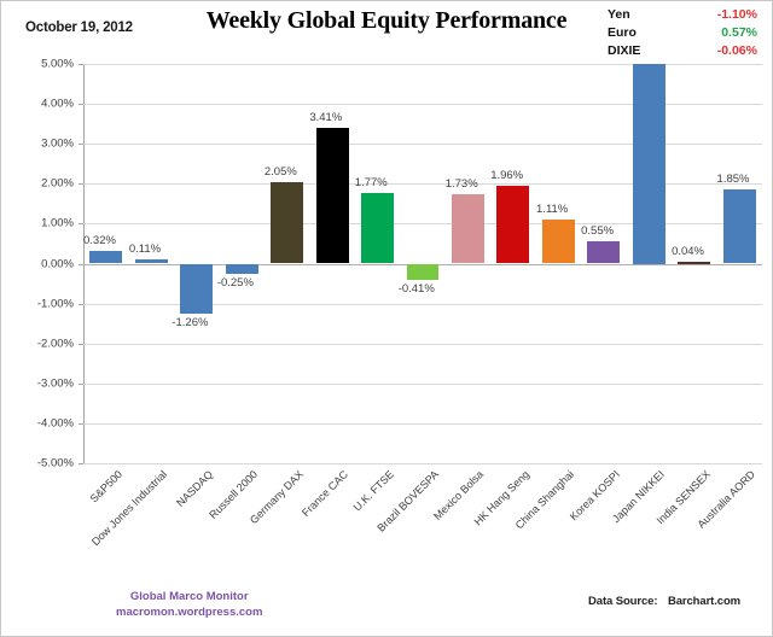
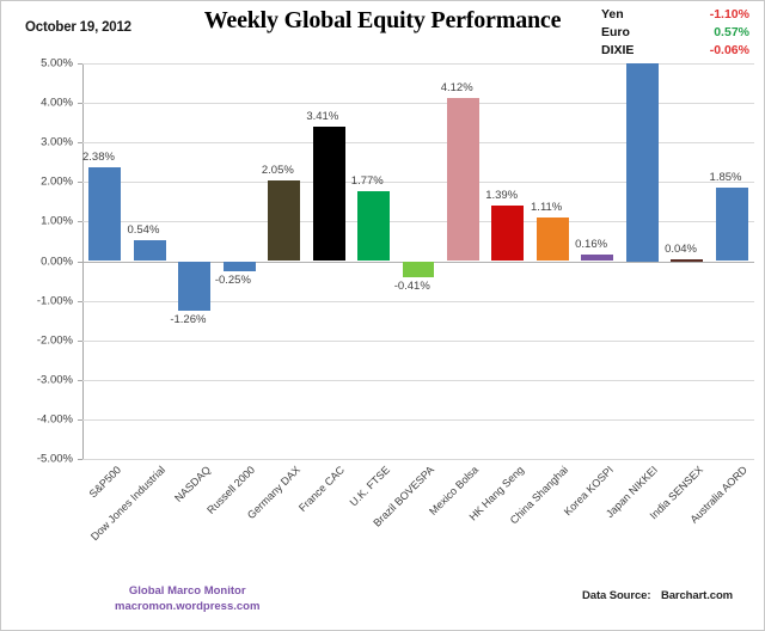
S&P500: 0.32% -> 2.38%
Dow Jones Industrial: 0.11% -> 0.54%
Mexico Bolsa: 1.73% -> 4.12%
HK Hang Seng: 1.96% -> 1.39%
Korea KOSPI: 0.55% -> 0.16%
